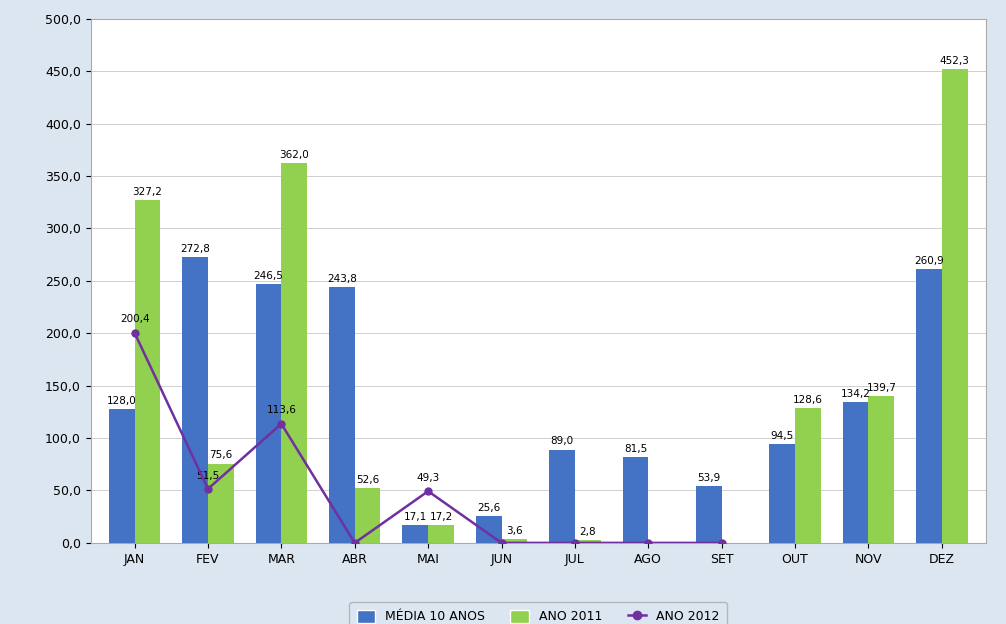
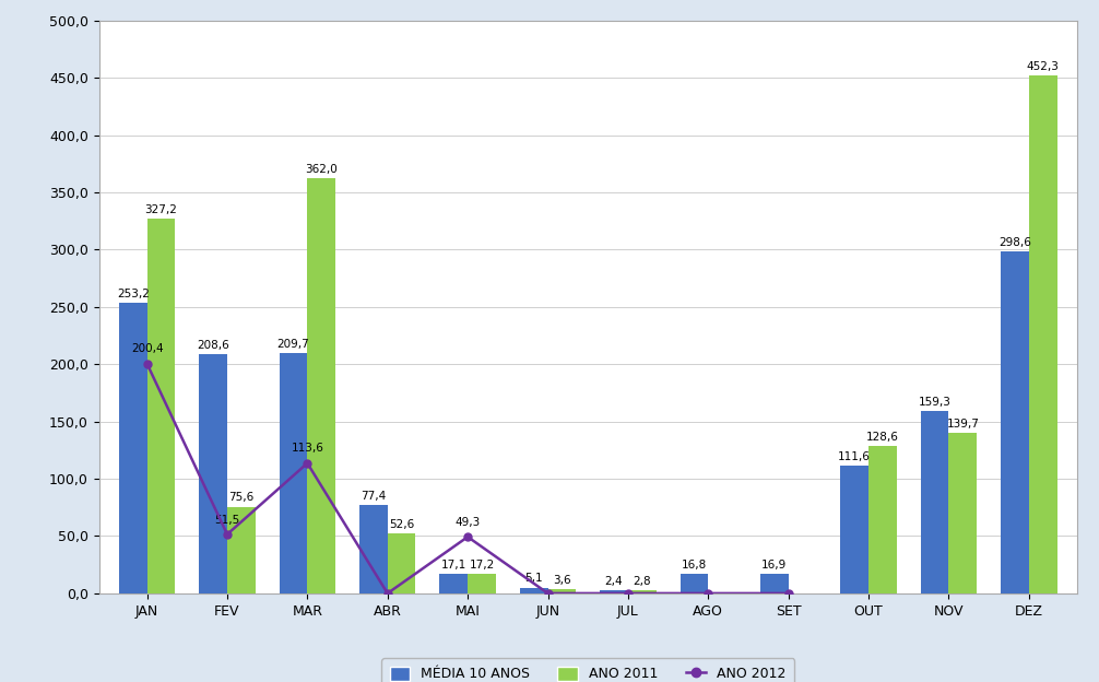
MÉDIA 10 ANOS/JAN: 128,0 -> 253,2
MÉDIA 10 ANOS/FEV: 272,8 -> 208,6
MÉDIA 10 ANOS/MAR: 246,5 -> 209,7
MÉDIA 10 ANOS/ABR: 243,8 -> 77,4
MÉDIA 10 ANOS/JUN: 25,6 -> 5,1
MÉDIA 10 ANOS/JUL: 89,0 -> 2,4
MÉDIA 10 ANOS/AGO: 81,5 -> 16,8
MÉDIA 10 ANOS/SET: 53,9 -> 16,9
MÉDIA 10 ANOS/OUT: 94,5 -> 111,6
MÉDIA 10 ANOS/NOV: 134,2 -> 159,3
MÉDIA 10 ANOS/DEZ: 260,9 -> 298,6
